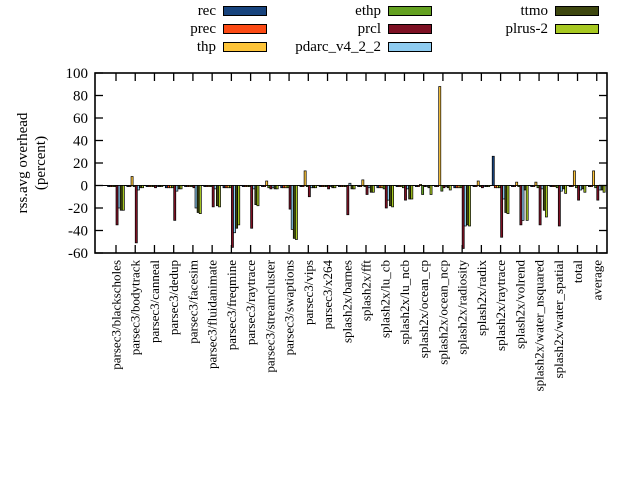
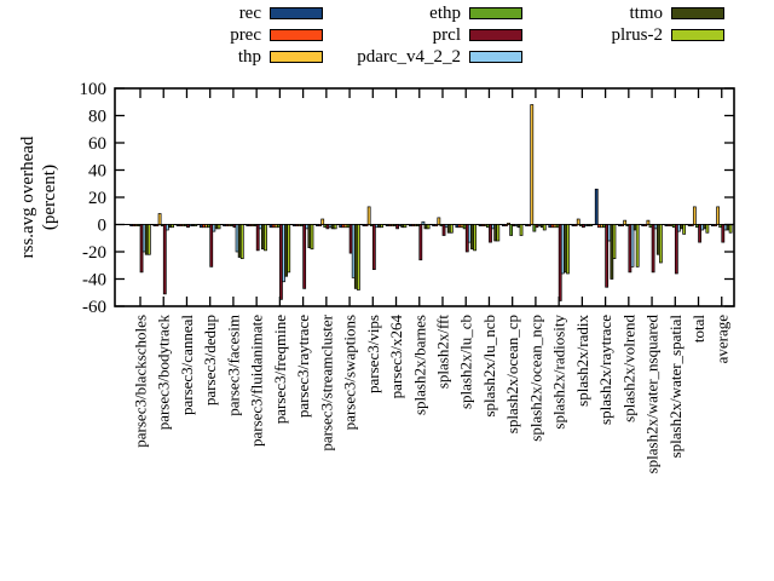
prcl/parsec3/raytrace: -38 -> -47
prcl/parsec3/vips: -10 -> -33
ttmo/splash2x/raytrace: -24 -> -40
